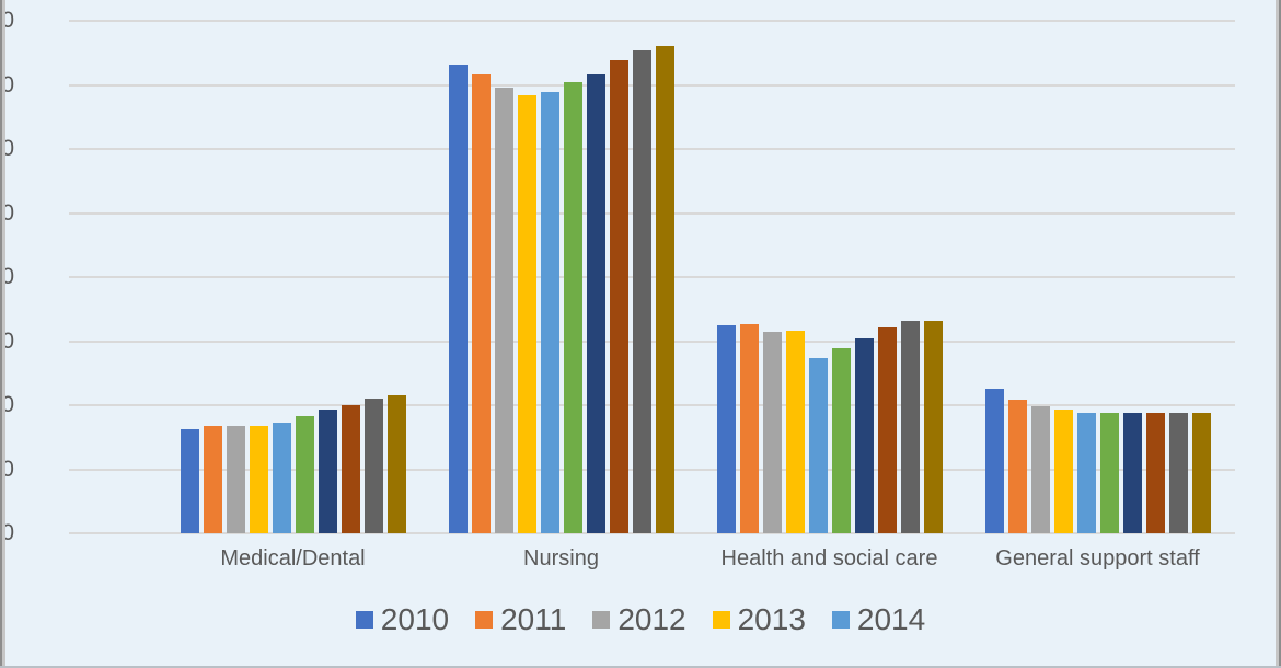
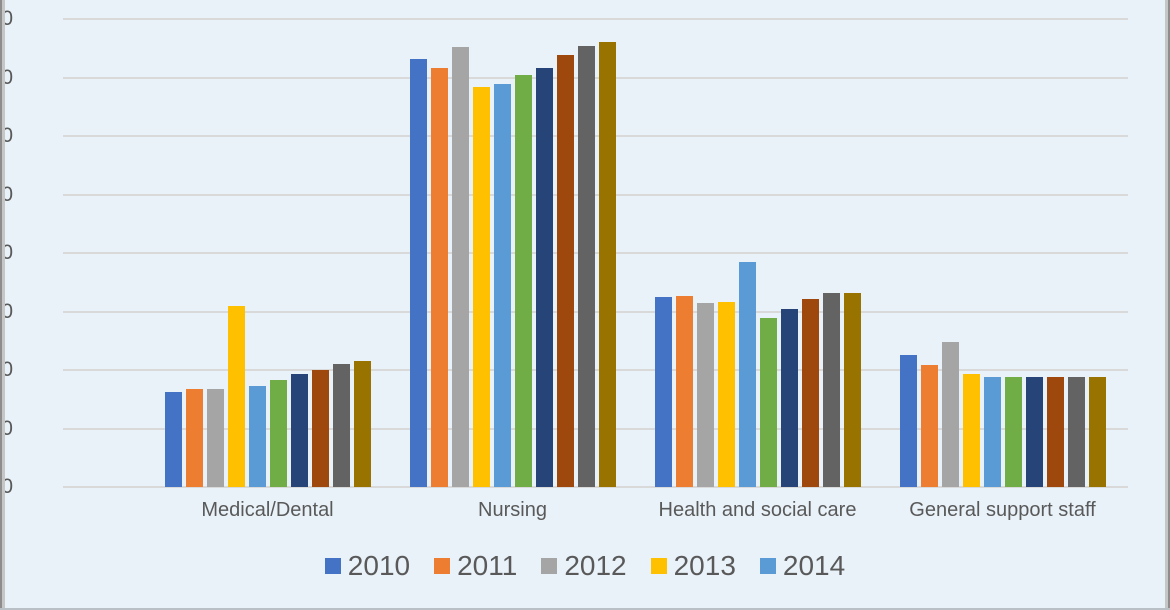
2013/Medical/Dental: 8400 -> 15500
2012/Nursing: 34800 -> 37600
2014/Health and social care: 13600 -> 19200
2012/General support staff: 9900 -> 12400
